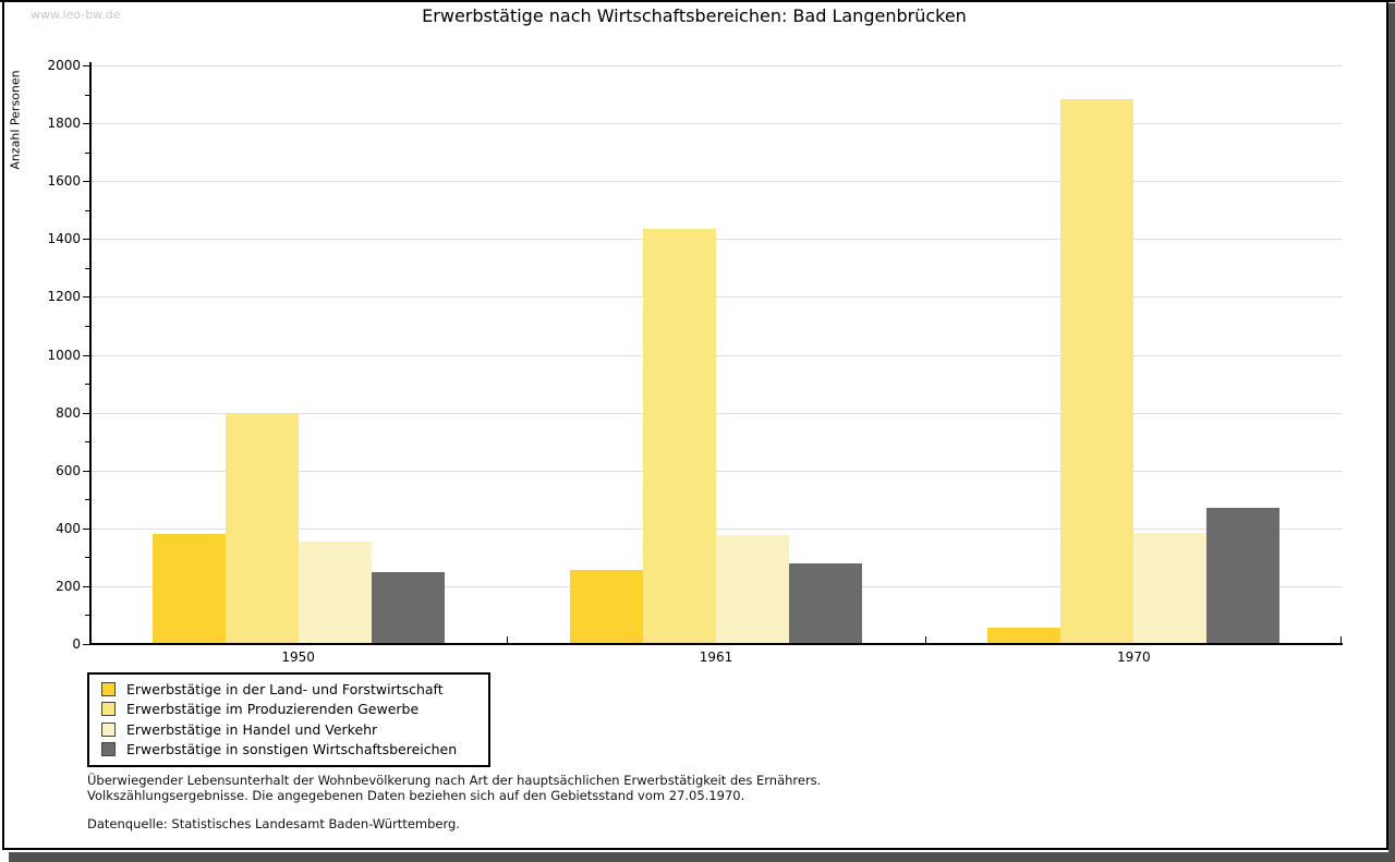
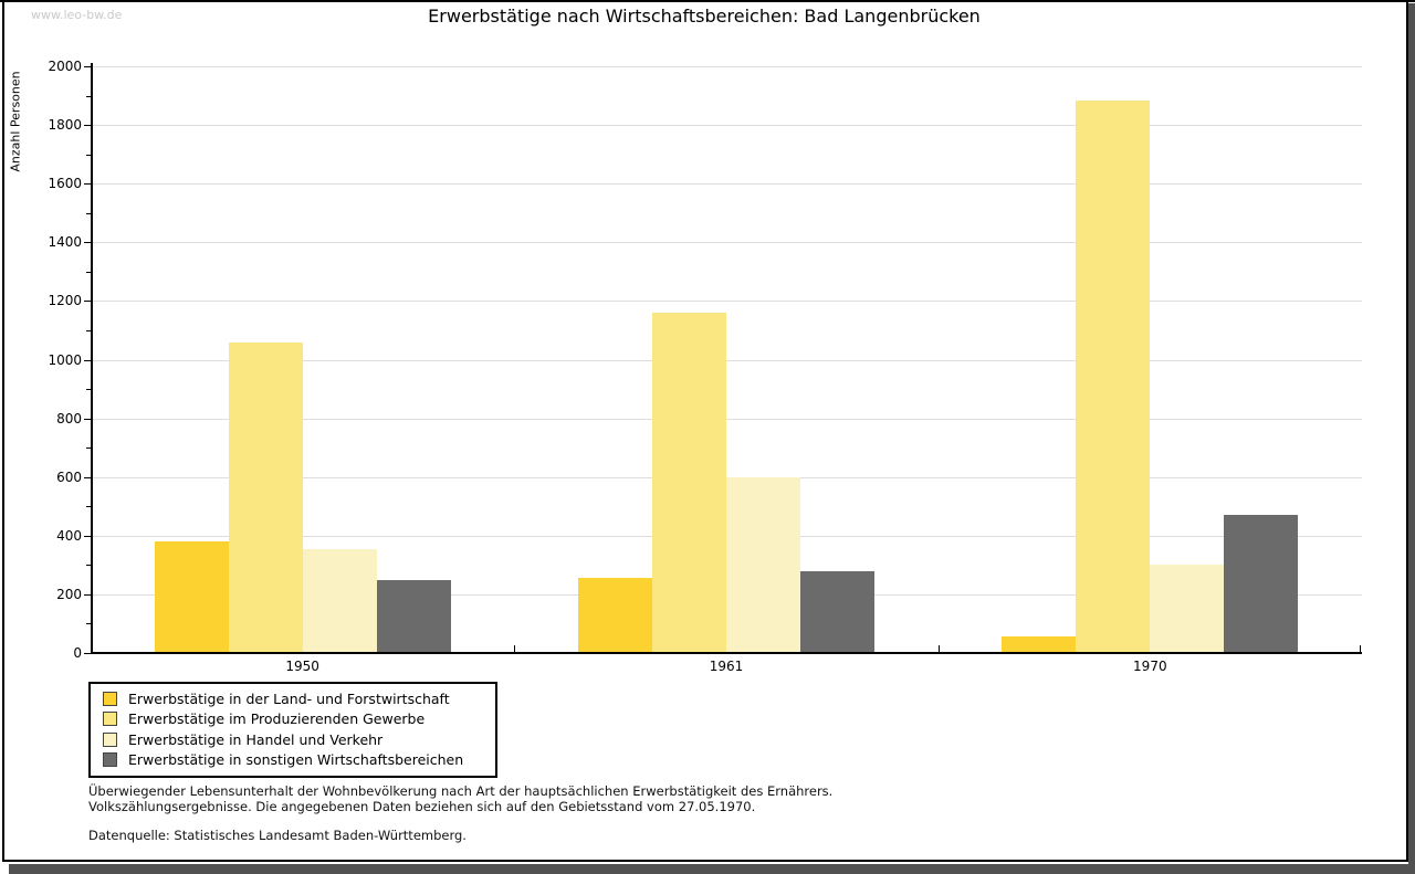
Erwerbstätige im Produzierenden Gewerbe/1950: 800 -> 1060
Erwerbstätige im Produzierenden Gewerbe/1961: 1440 -> 1160
Erwerbstätige in Handel und Verkehr/1961: 380 -> 600
Erwerbstätige in Handel und Verkehr/1970: 380 -> 300
